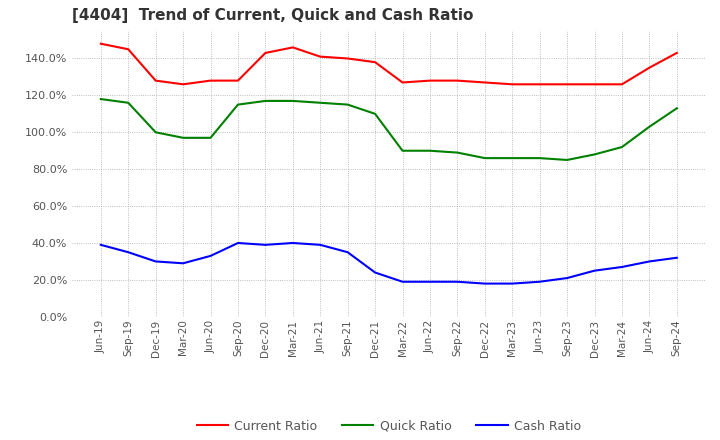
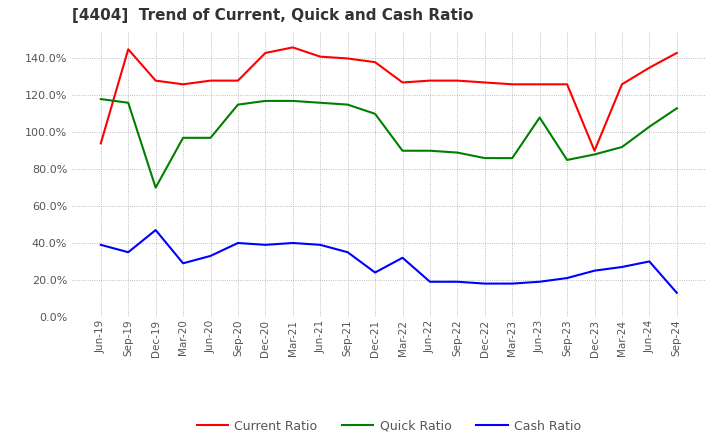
Current Ratio/Jun-19: 148% -> 94%
Quick Ratio/Dec-19: 100% -> 70%
Cash Ratio/Dec-19: 30% -> 47%
Cash Ratio/Mar-22: 19% -> 32%
Quick Ratio/Jun-23: 86% -> 108%
Current Ratio/Dec-23: 126% -> 90%
Cash Ratio/Sep-24: 32% -> 13%
